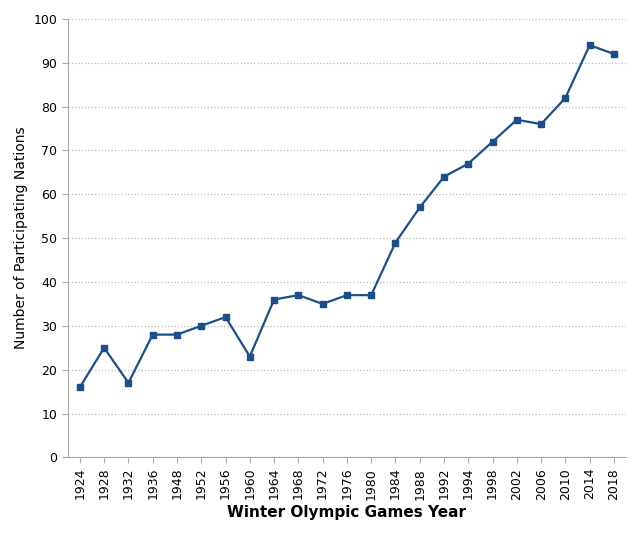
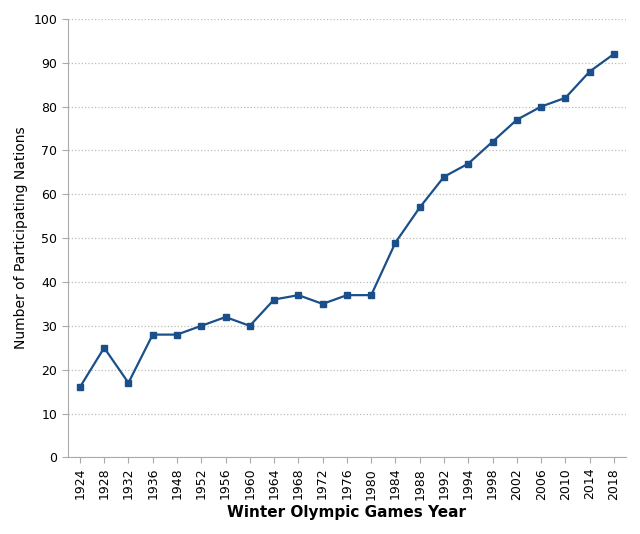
1960: 23 -> 30
2006: 76 -> 80
2014: 94 -> 88
